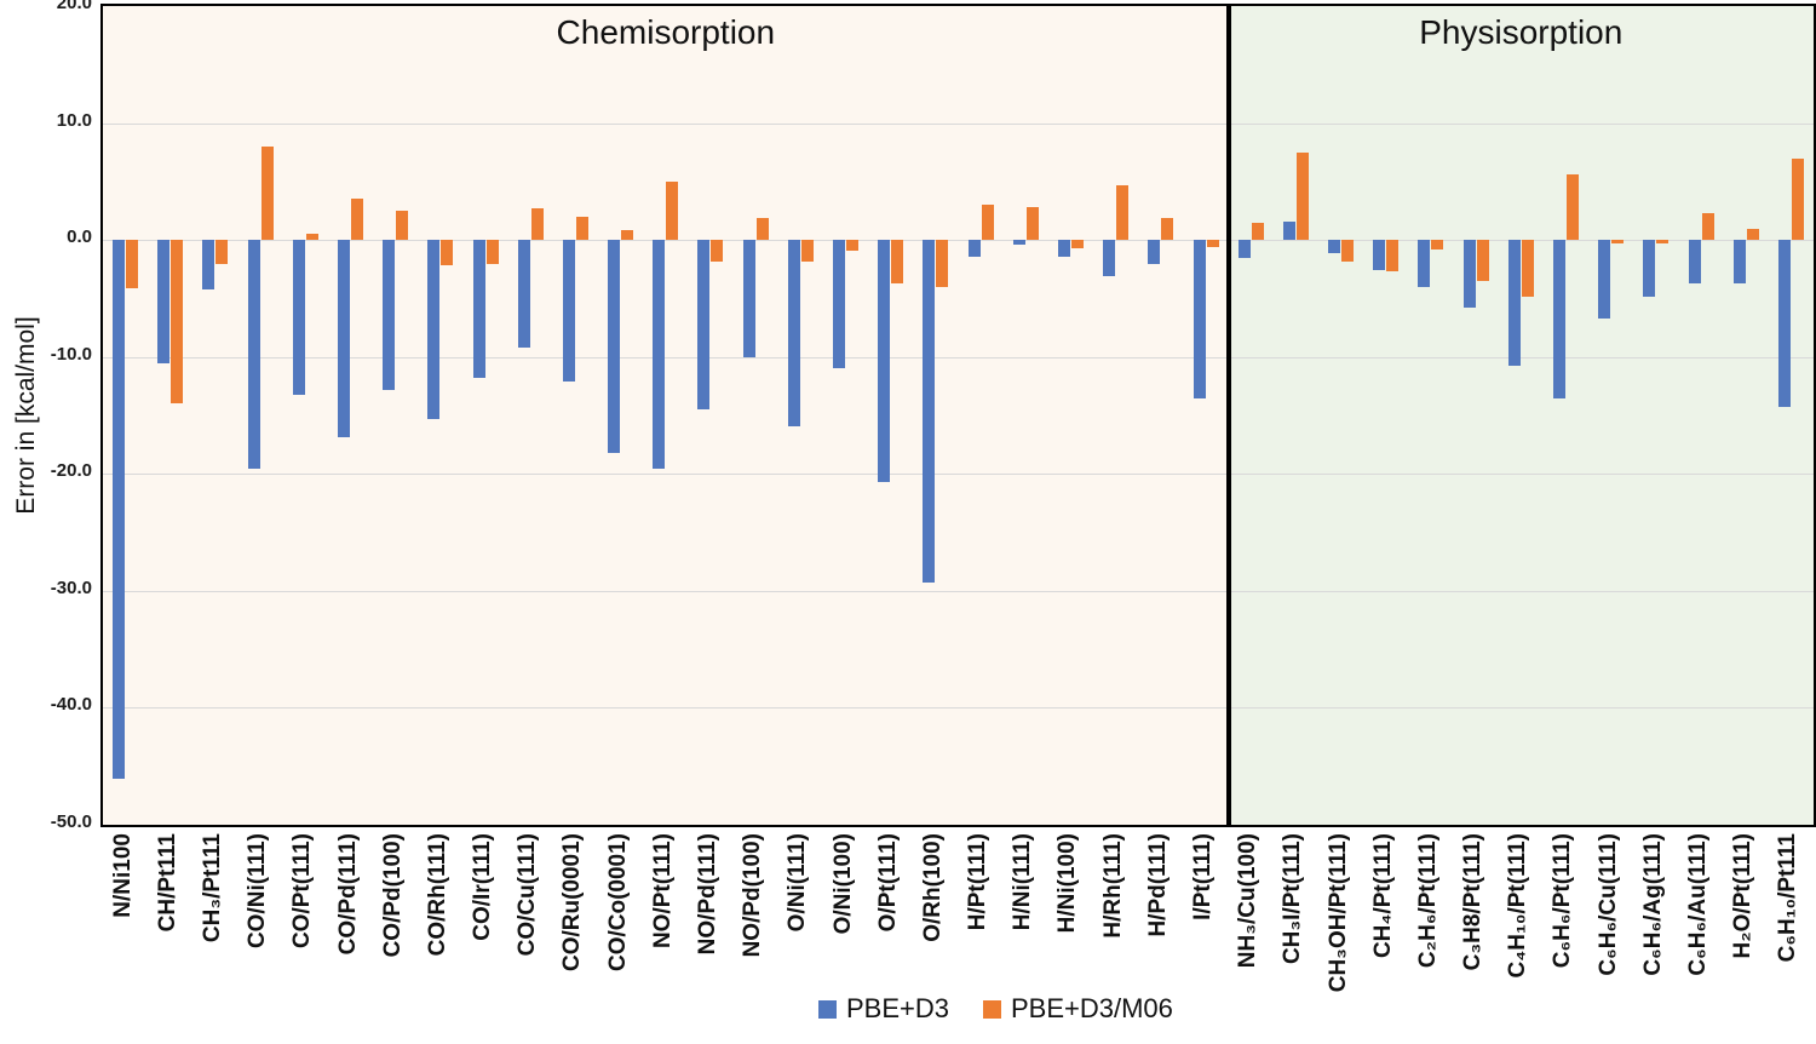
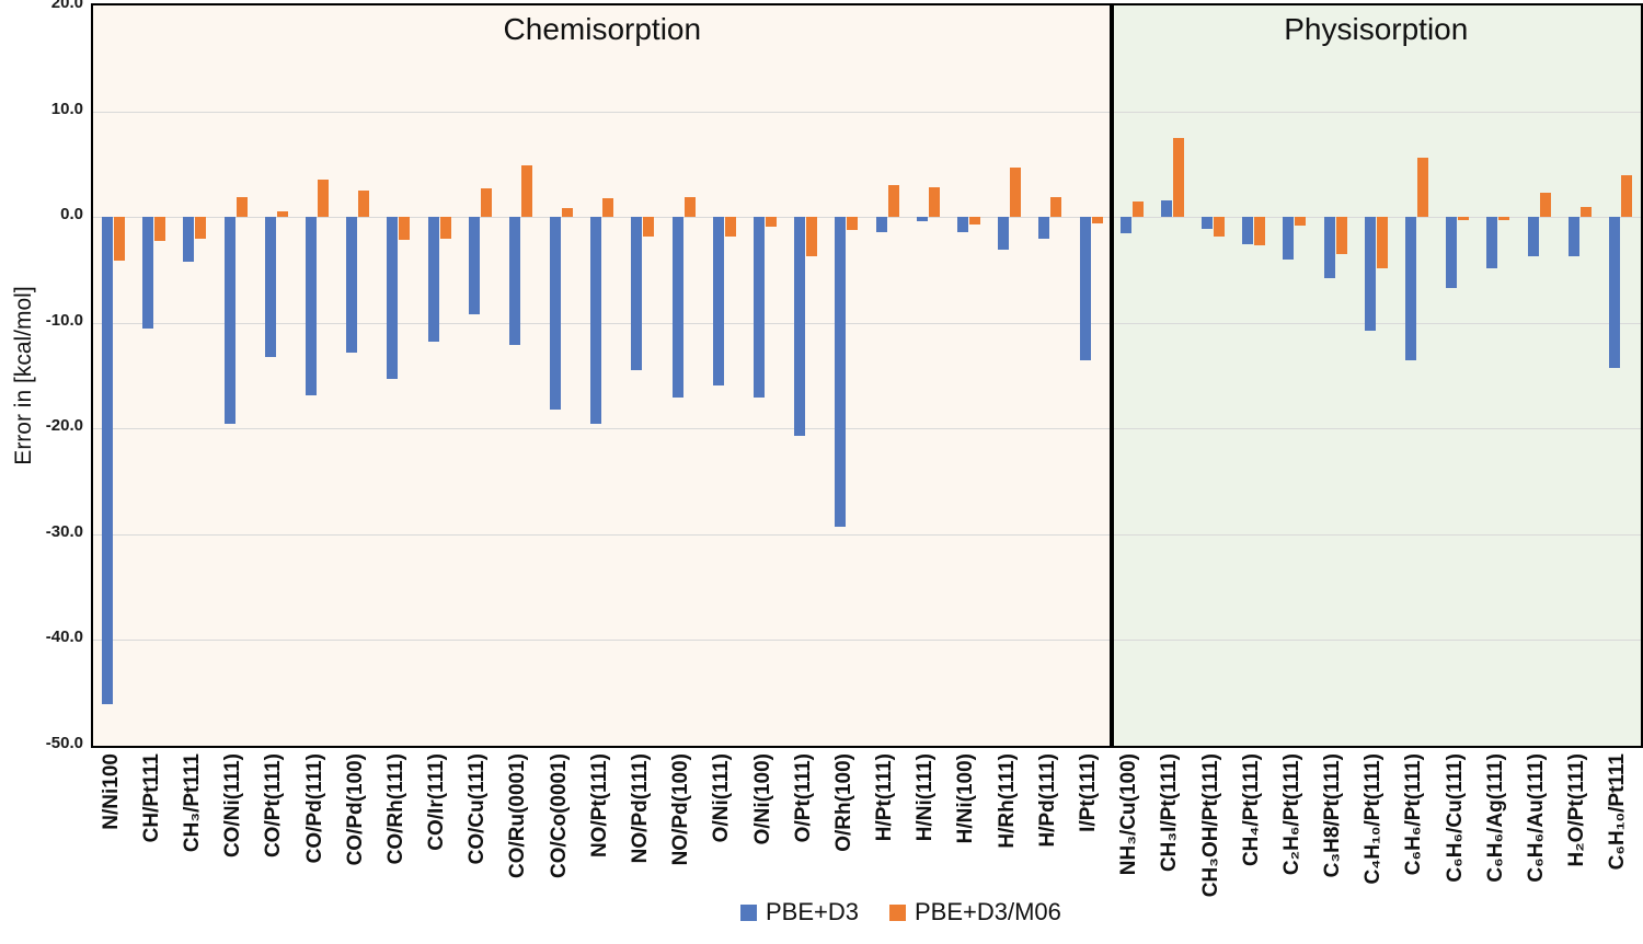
PBE+D3/M06/CH/Pt111: -14 -> -2
PBE+D3/M06/CO/Ni(111): 8 -> 2
PBE+D3/M06/CO/Ru(0001): 2 -> 5
PBE+D3/M06/NO/Pt(111): 5 -> 2
PBE+D3/NO/Pd(100): -10 -> -17
PBE+D3/O/Ni(100): -11 -> -17
PBE+D3/M06/O/Rh(100): -4 -> -1
PBE+D3/M06/C₆H₁₀/Pt111: 7 -> 4
